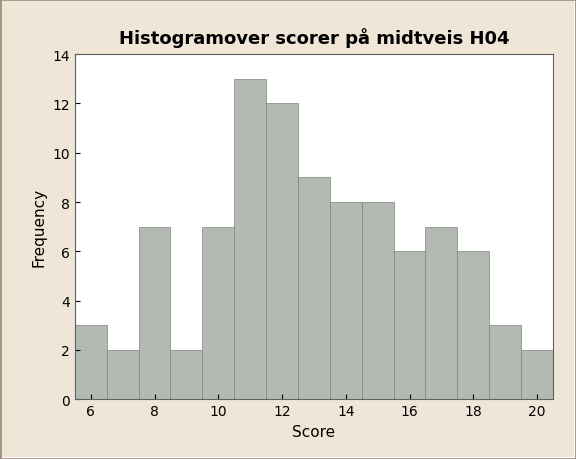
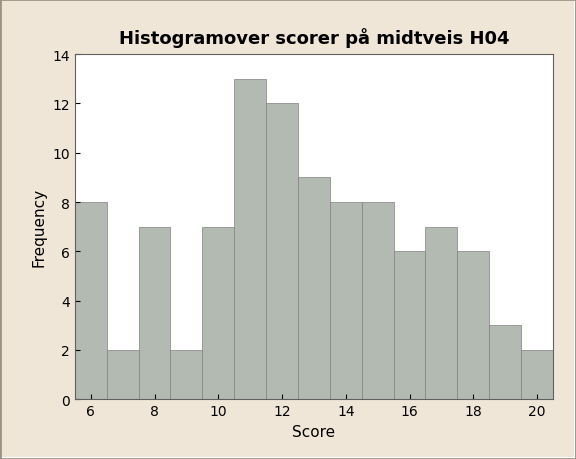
6: 3 -> 8
